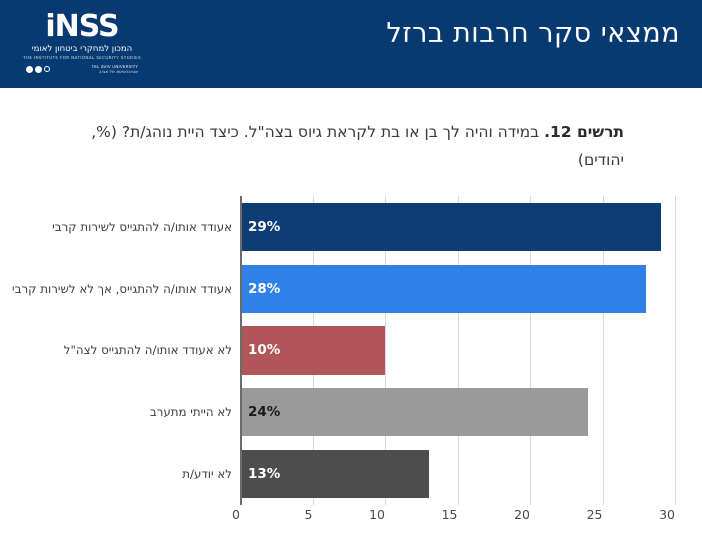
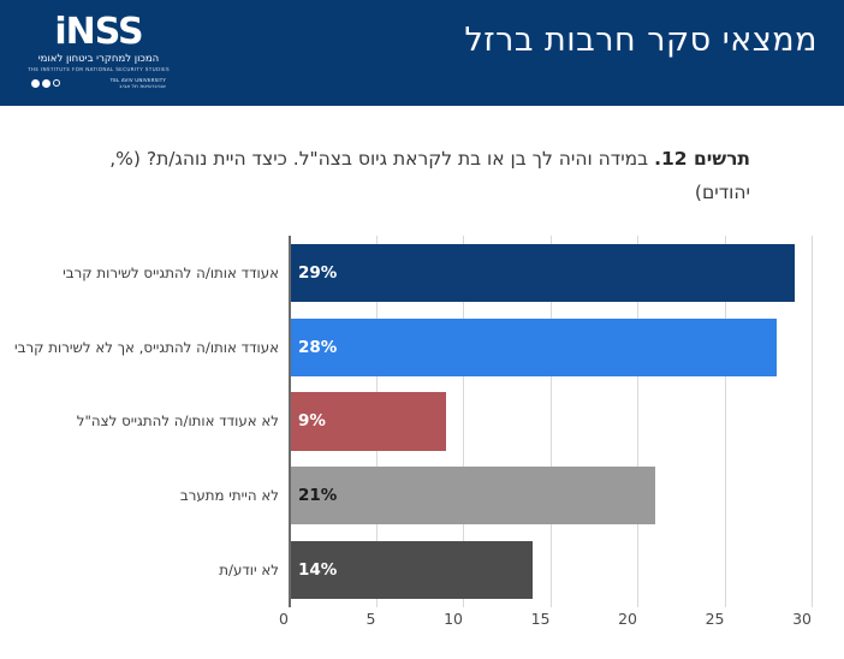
לא אעודד אותו/ה להתגייס לצה"ל: 10% -> 9%
לא הייתי מתערב: 24% -> 21%
לא יודע/ת: 13% -> 14%
